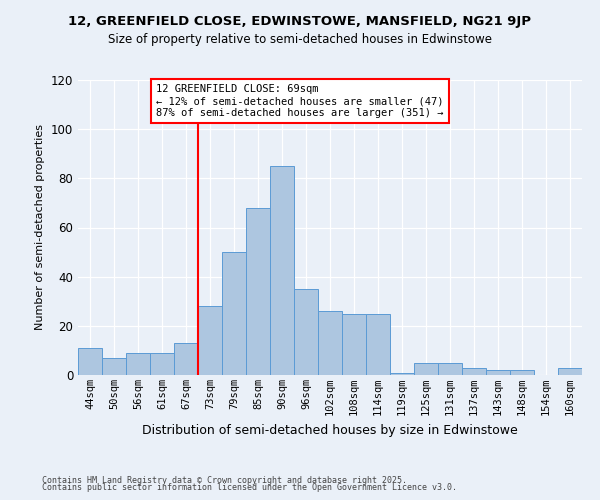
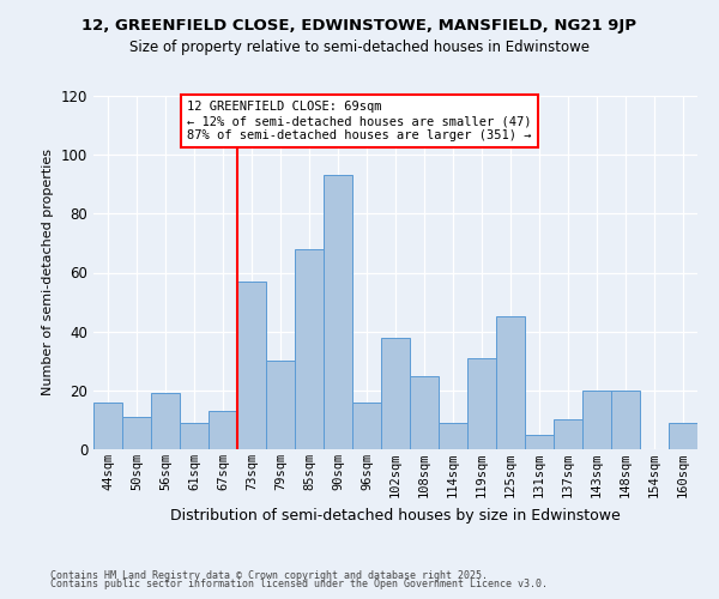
44sqm: 11 -> 16
50sqm: 7 -> 11
56sqm: 9 -> 19
73sqm: 28 -> 57
79sqm: 50 -> 30
90sqm: 85 -> 93
96sqm: 35 -> 16
102sqm: 26 -> 38
114sqm: 25 -> 9
119sqm: 1 -> 31
125sqm: 5 -> 45
137sqm: 3 -> 10
143sqm: 2 -> 20
148sqm: 2 -> 20
160sqm: 3 -> 9
